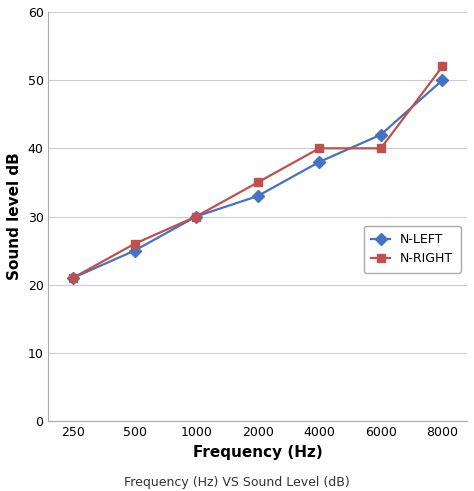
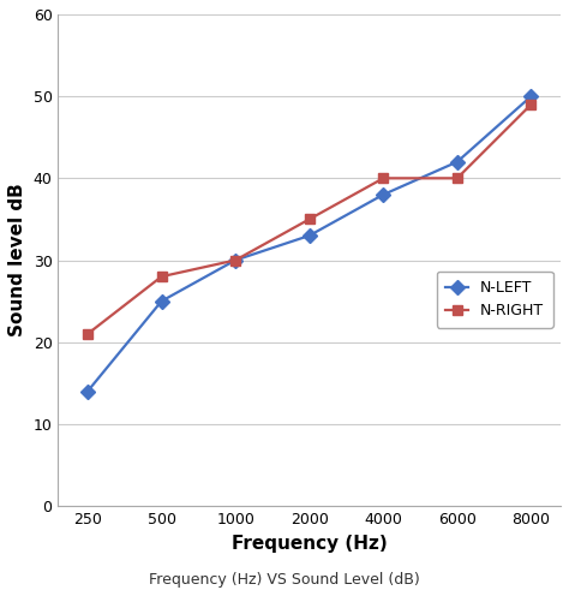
N-LEFT/250: 21 -> 14
N-RIGHT/500: 26 -> 28
N-RIGHT/8000: 52 -> 49
